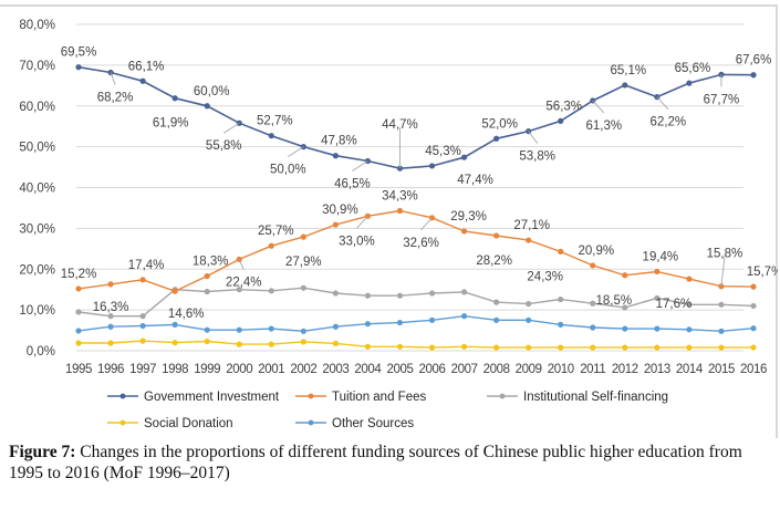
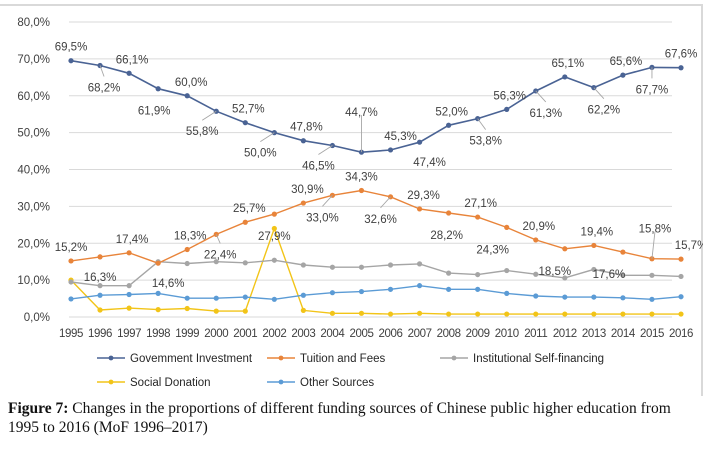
Social Donation/1995: 2% -> 10%
Social Donation/2002: 2% -> 24%
